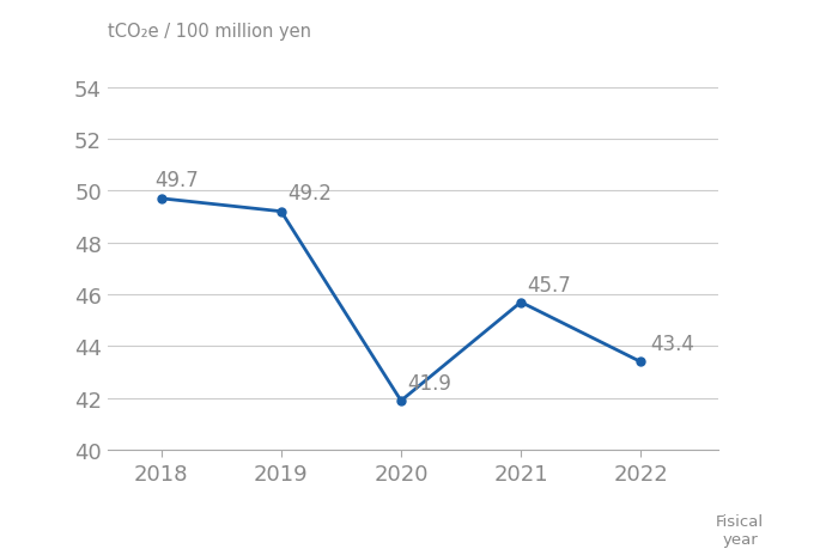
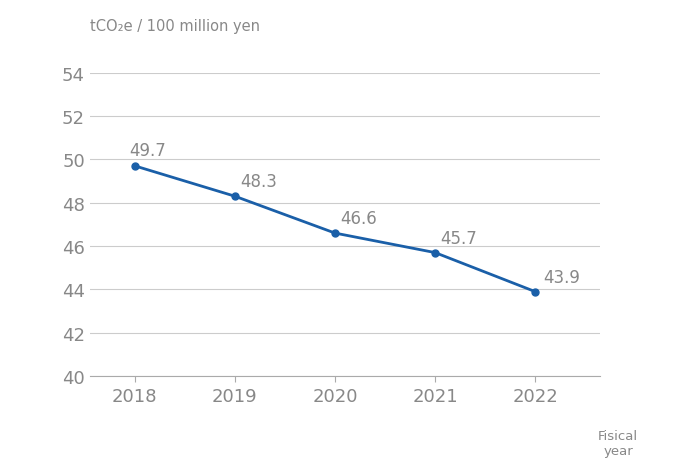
2019: 49.2 -> 48.3
2020: 41.9 -> 46.6
2022: 43.4 -> 43.9
